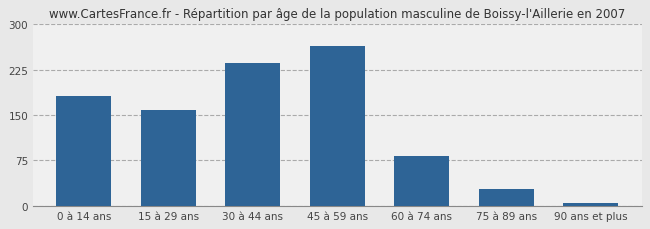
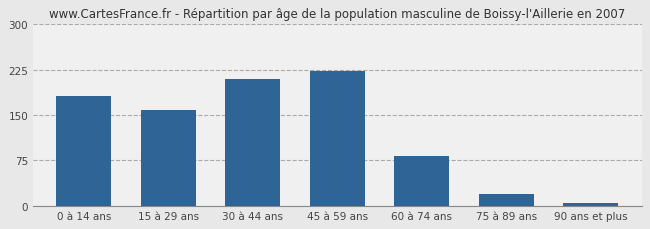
30 à 44 ans: 236 -> 210
45 à 59 ans: 264 -> 222
75 à 89 ans: 28 -> 19
